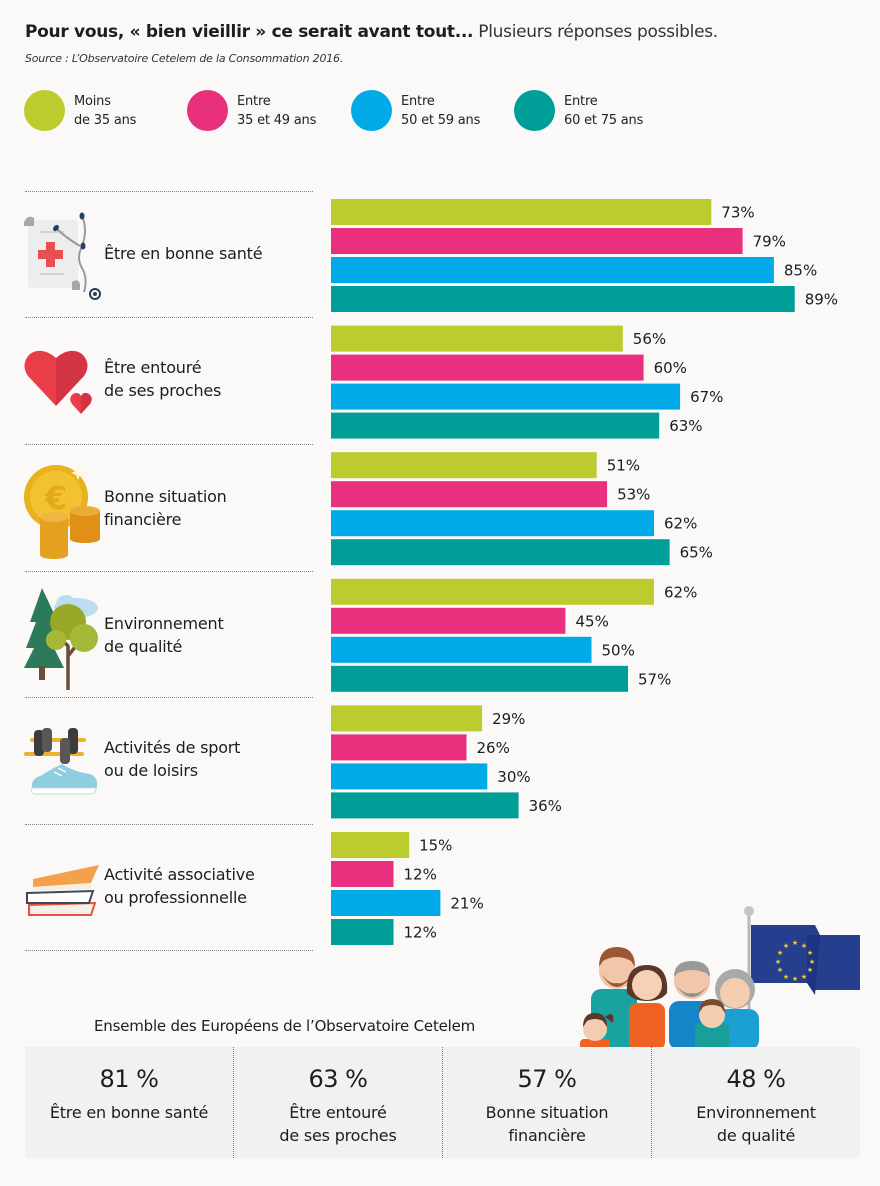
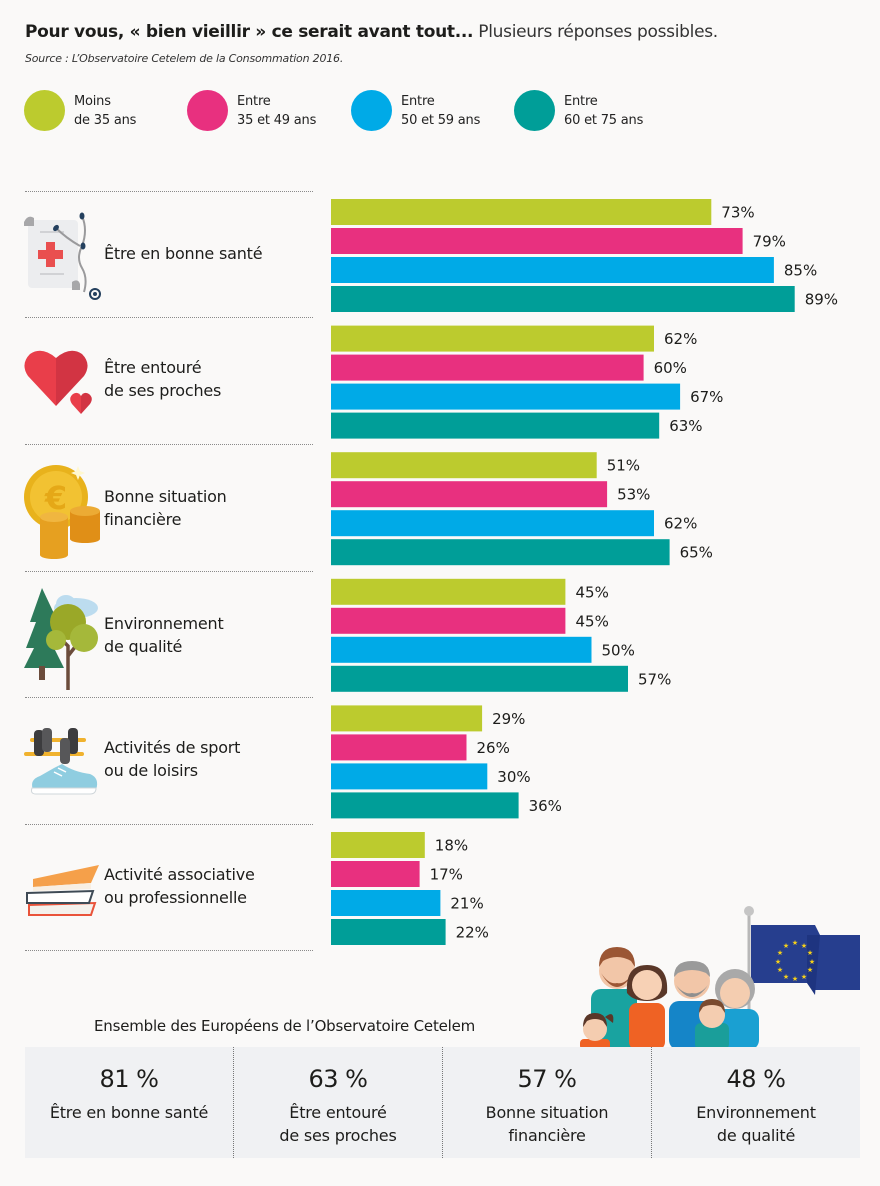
Moins de 35 ans/Être entouré de ses proches: 56% -> 62%
Moins de 35 ans/Environnement de qualité: 62% -> 45%
Moins de 35 ans/Activité associative ou professionnelle: 15% -> 18%
Entre 35 et 49 ans/Activité associative ou professionnelle: 12% -> 17%
Entre 60 et 75 ans/Activité associative ou professionnelle: 12% -> 22%
